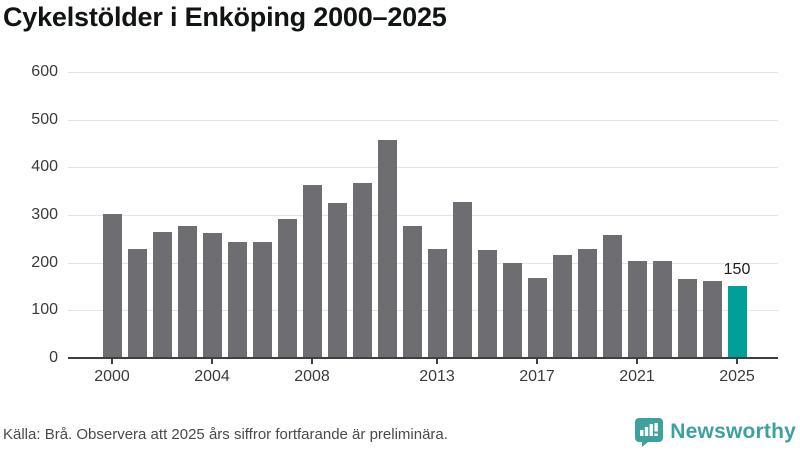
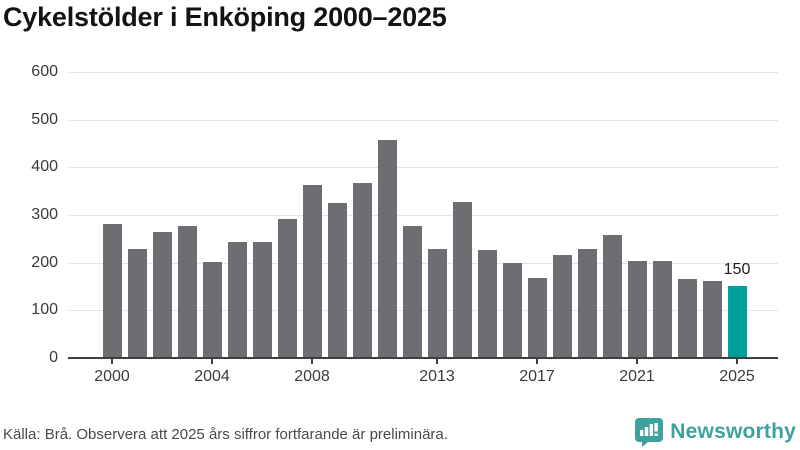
2000: 300 -> 280
2004: 260 -> 200
